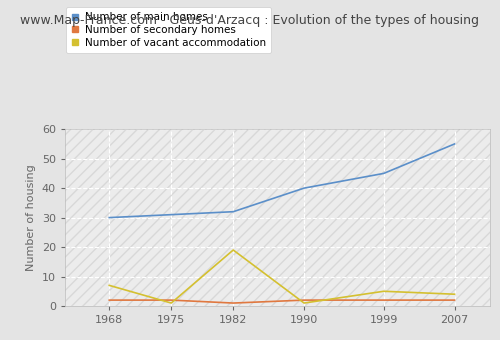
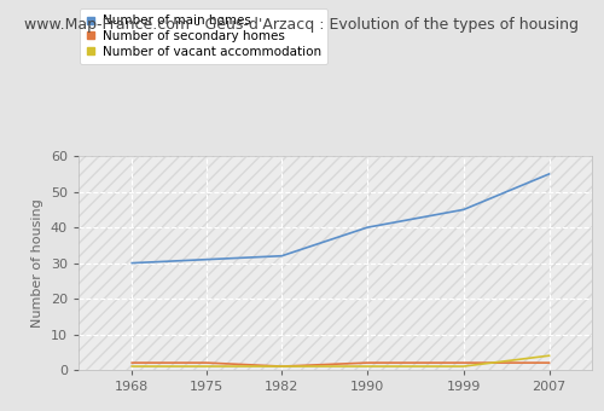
Number of vacant accommodation/1968: 7 -> 1
Number of vacant accommodation/1982: 19 -> 1
Number of vacant accommodation/1999: 5 -> 1
